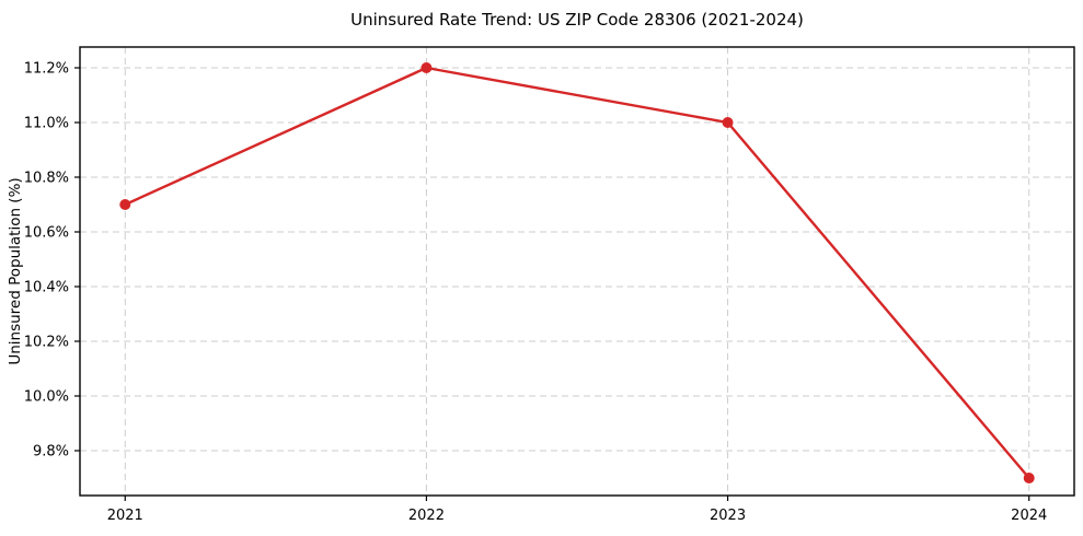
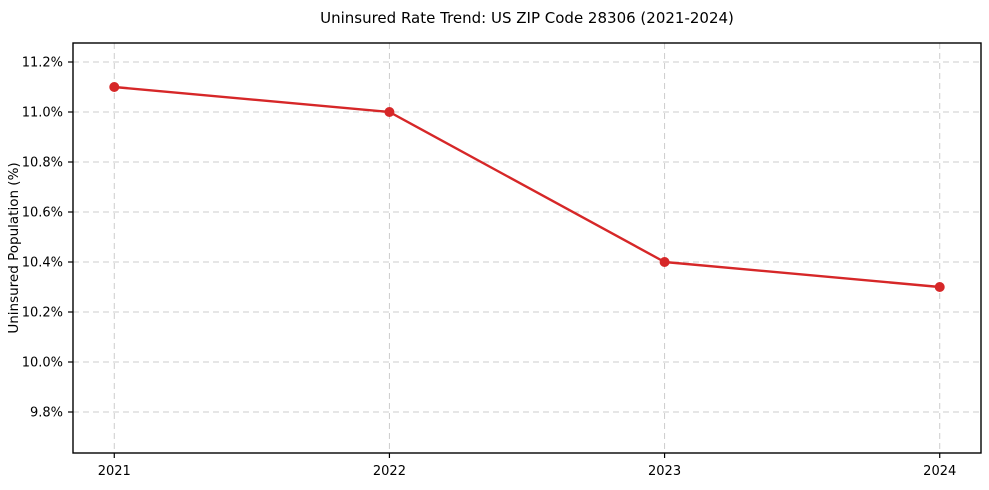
2021: 10.7% -> 11.1%
2022: 11.2% -> 11.0%
2023: 11.0% -> 10.4%
2024: 9.7% -> 10.3%
